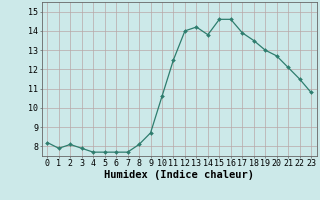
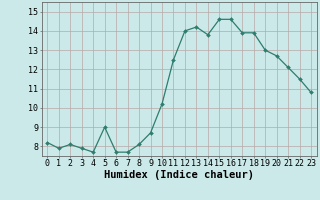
5: 7.7 -> 9.0
10: 10.6 -> 10.2
18: 13.5 -> 13.9
